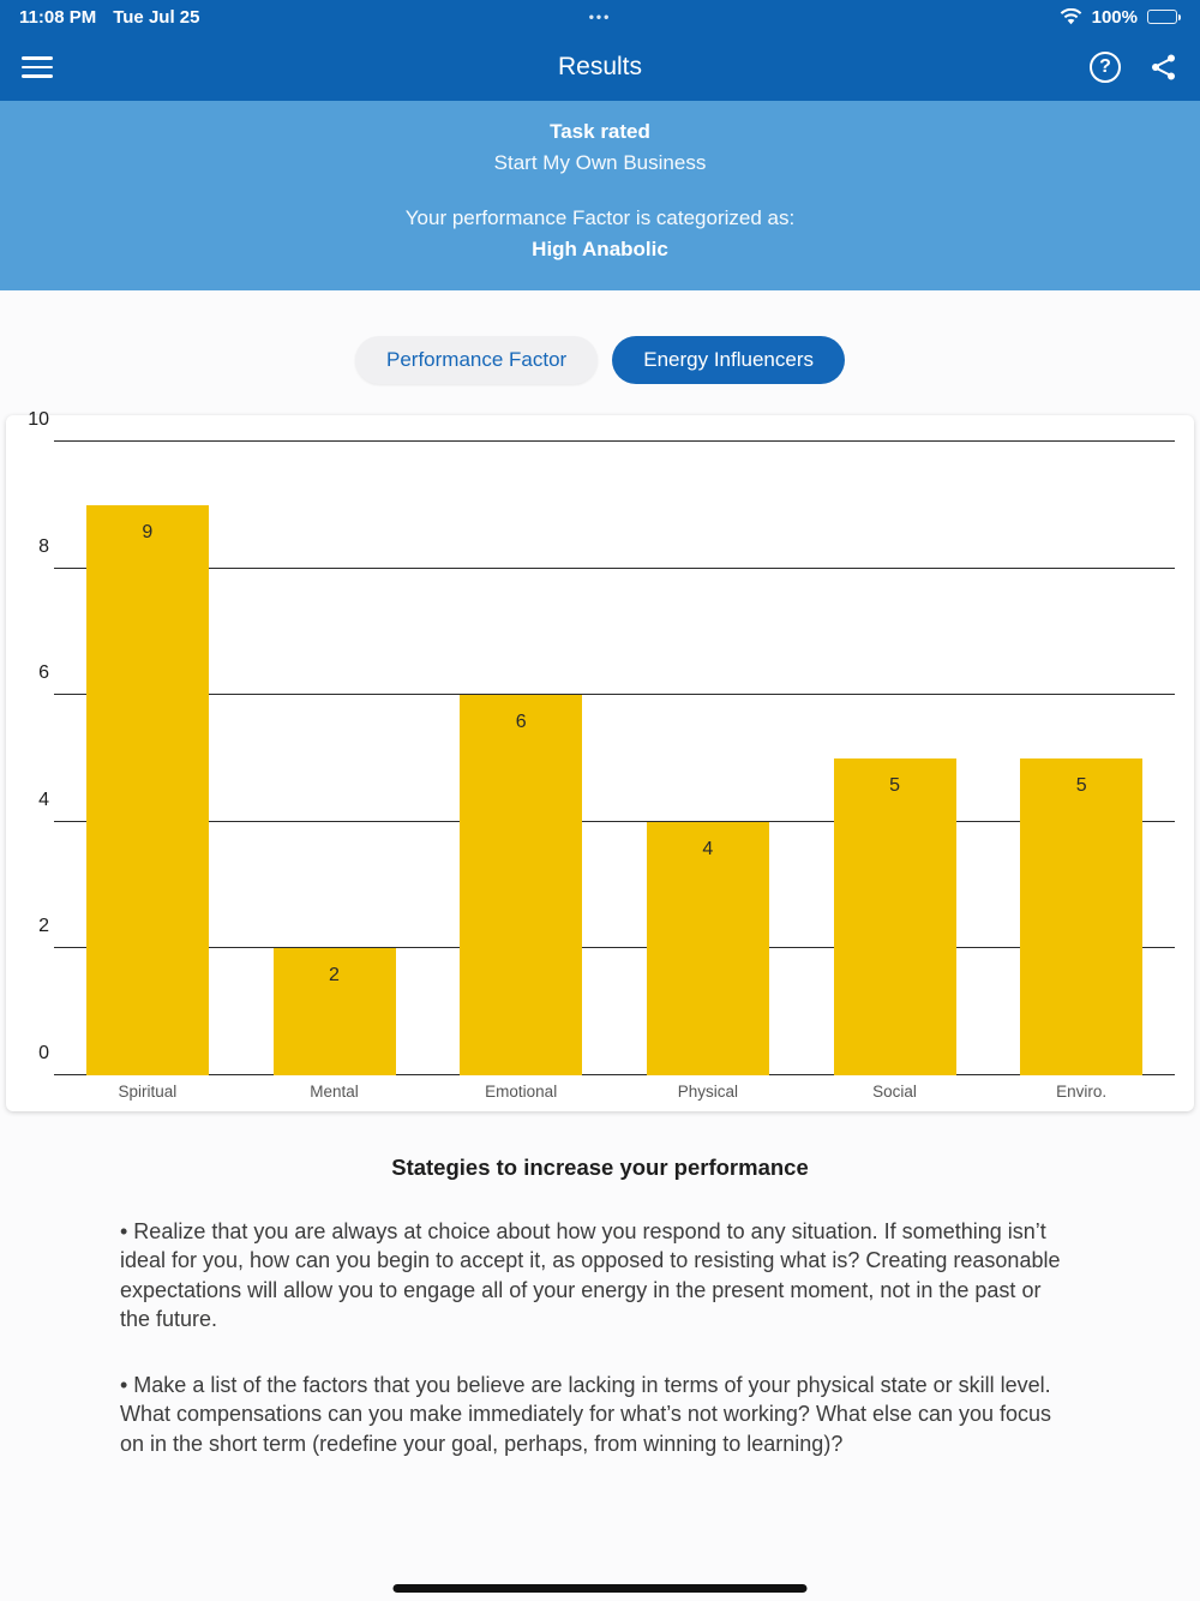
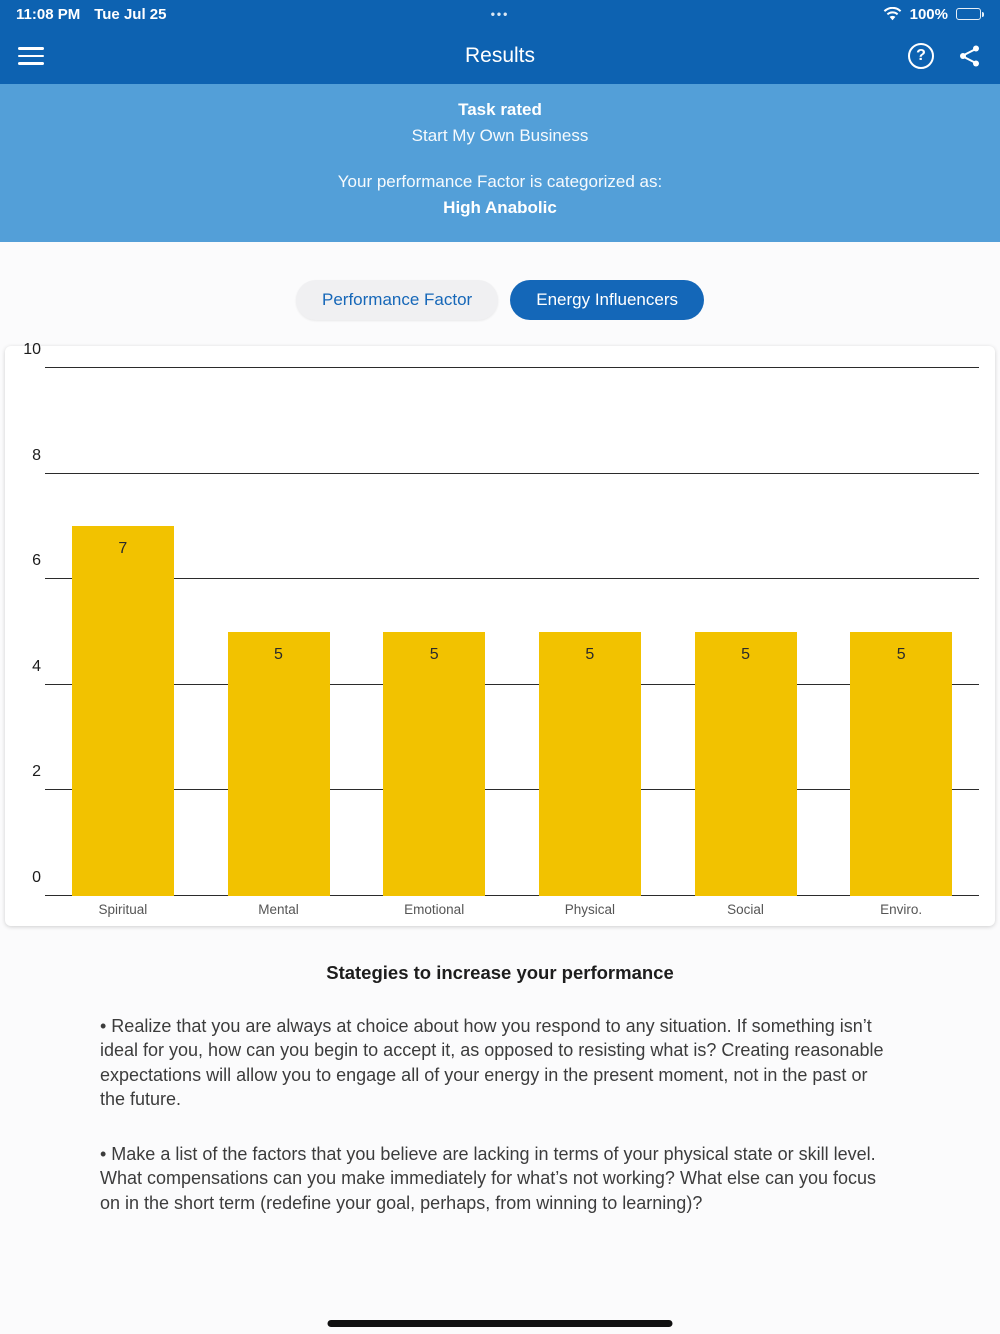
Spiritual: 9 -> 7
Mental: 2 -> 5
Emotional: 6 -> 5
Physical: 4 -> 5
